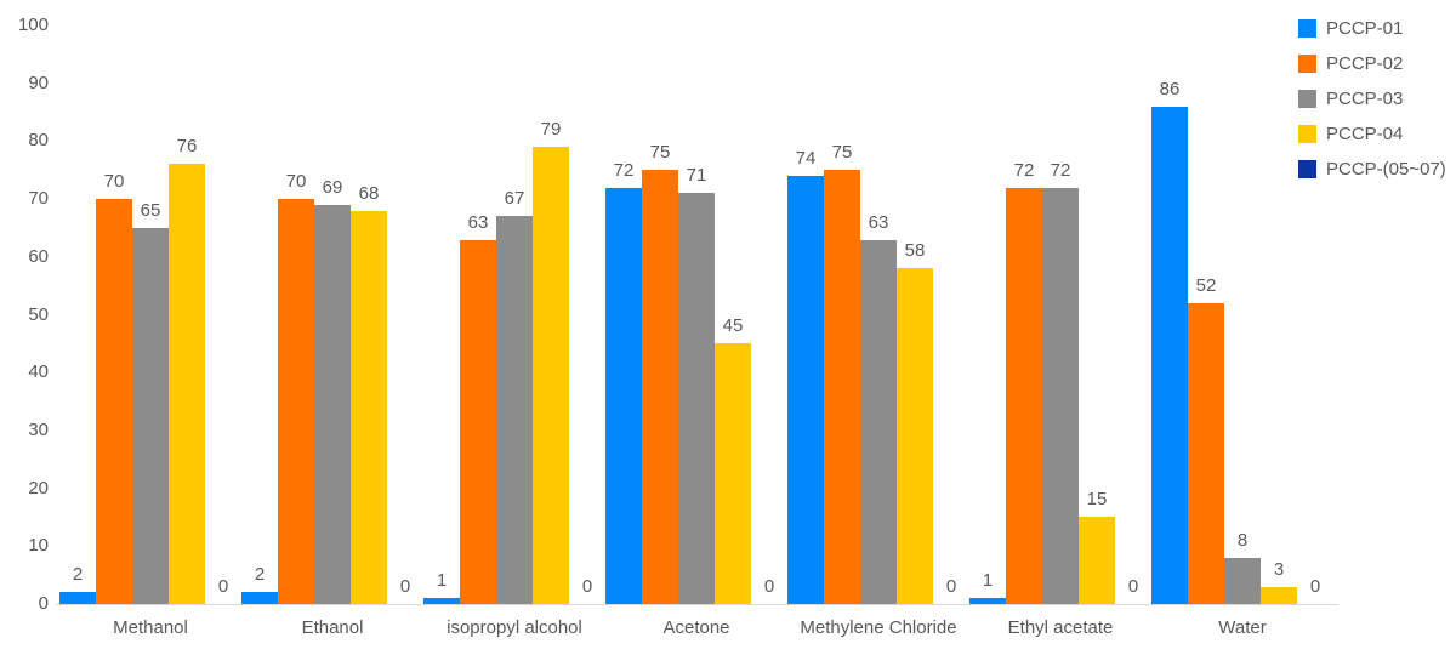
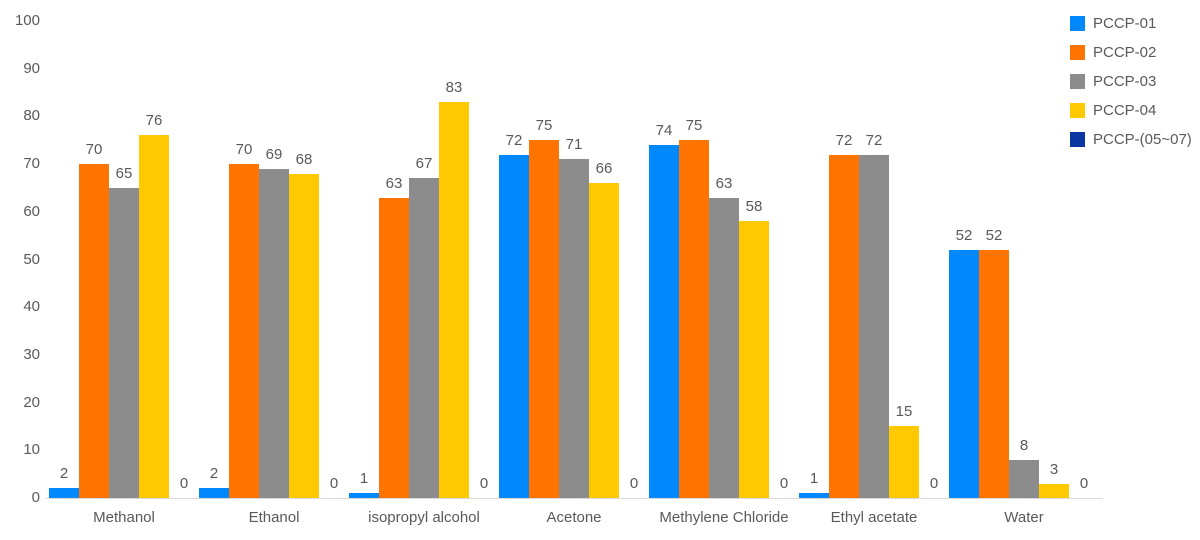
PCCP-04/isopropyl alcohol: 79 -> 83
PCCP-04/Acetone: 45 -> 66
PCCP-01/Water: 86 -> 52
